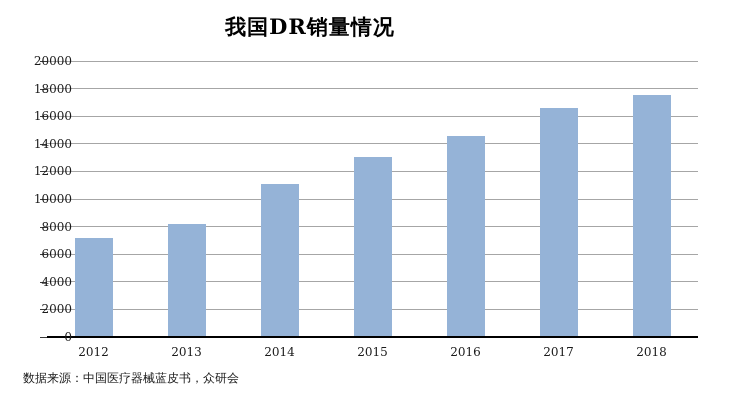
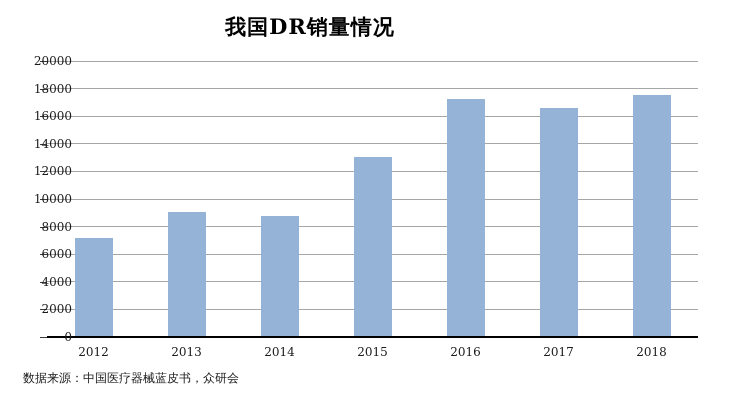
2013: 8100 -> 9000
2014: 11000 -> 8700
2016: 14500 -> 17200
